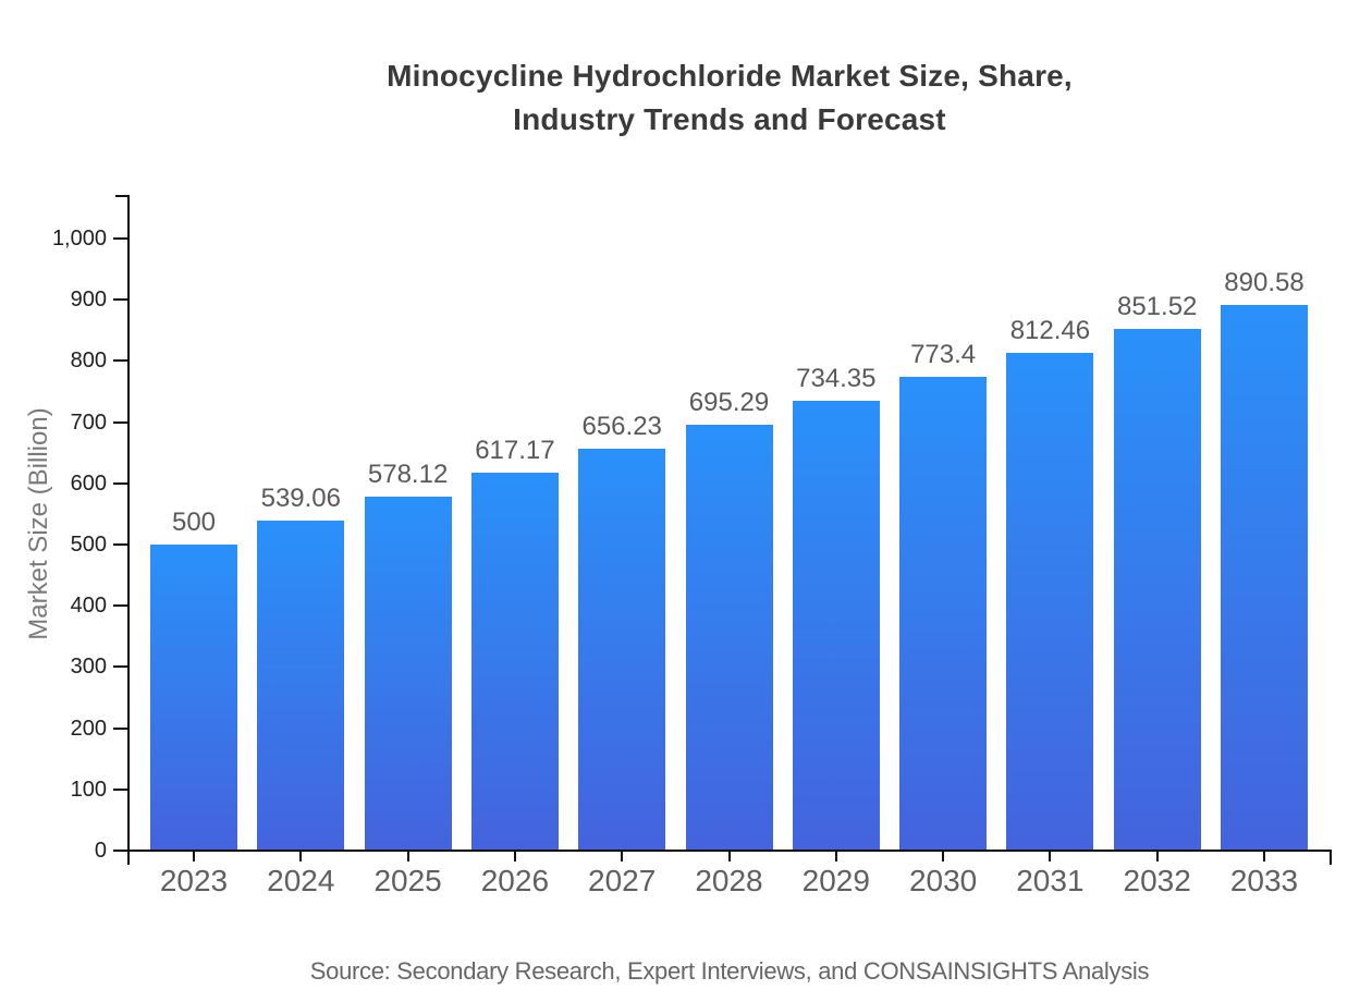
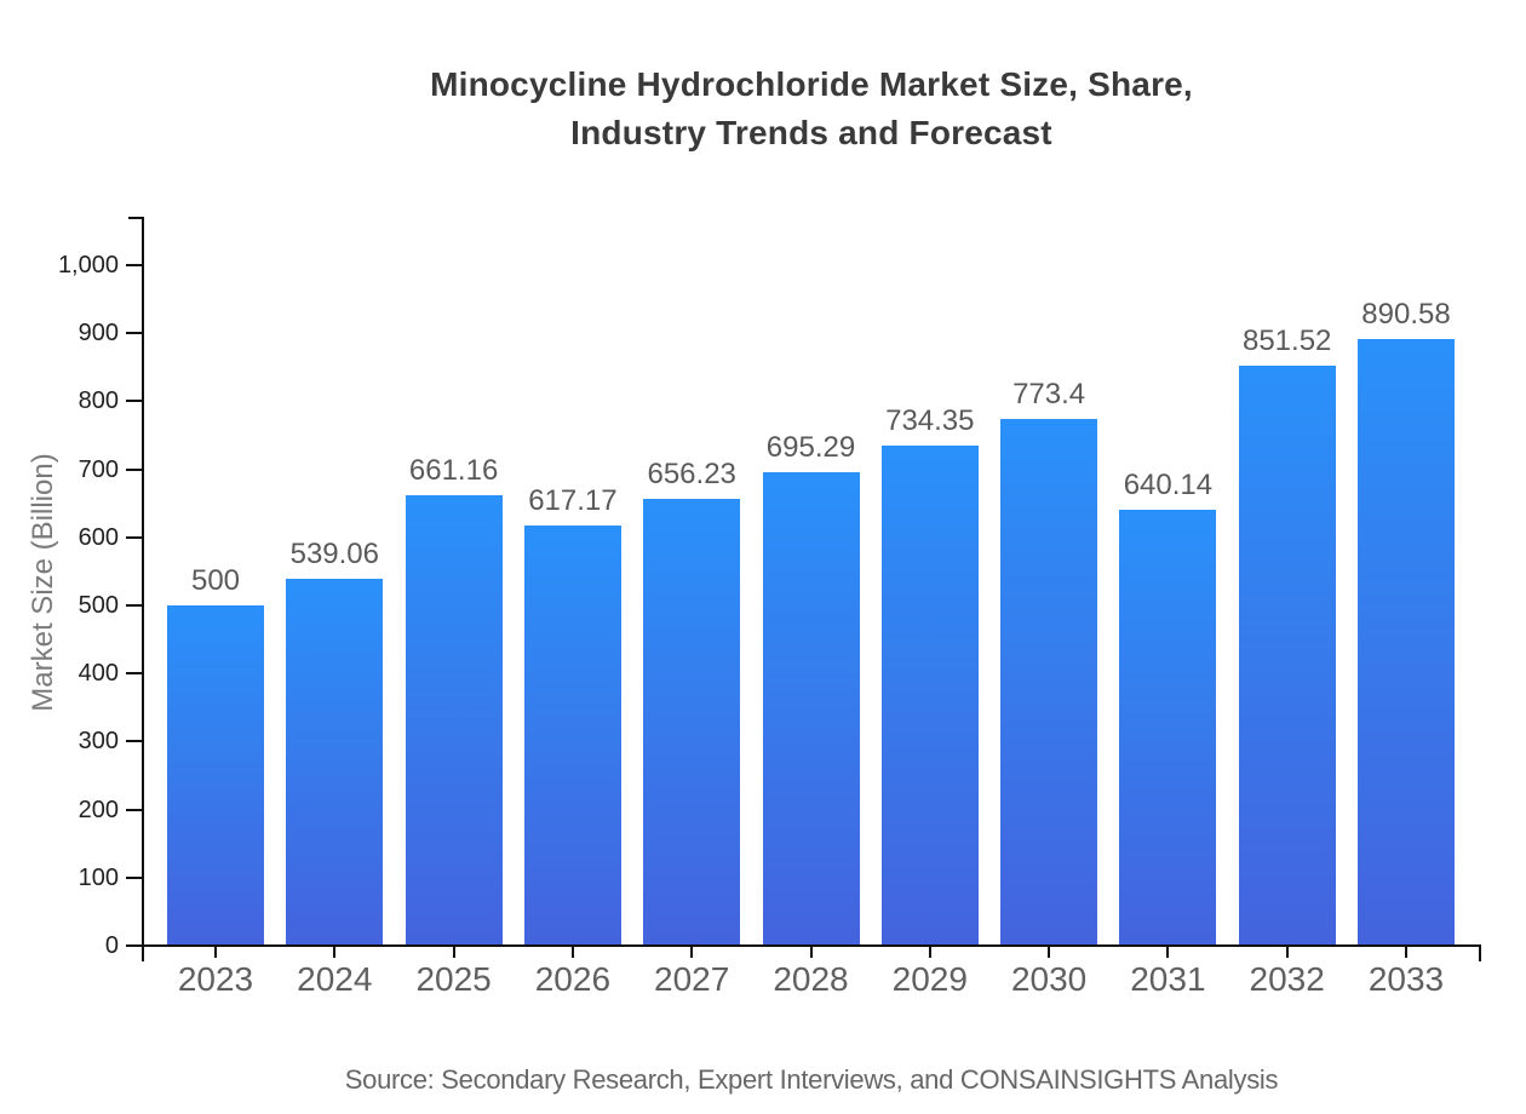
2025: 578.12 -> 661.16
2031: 812.46 -> 640.14
